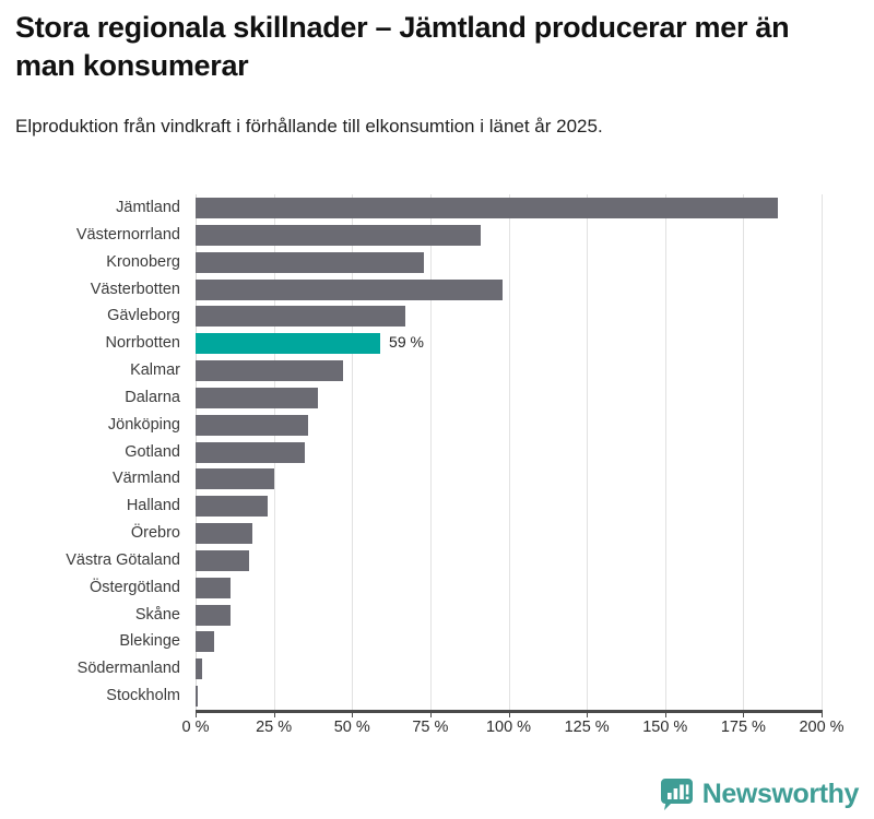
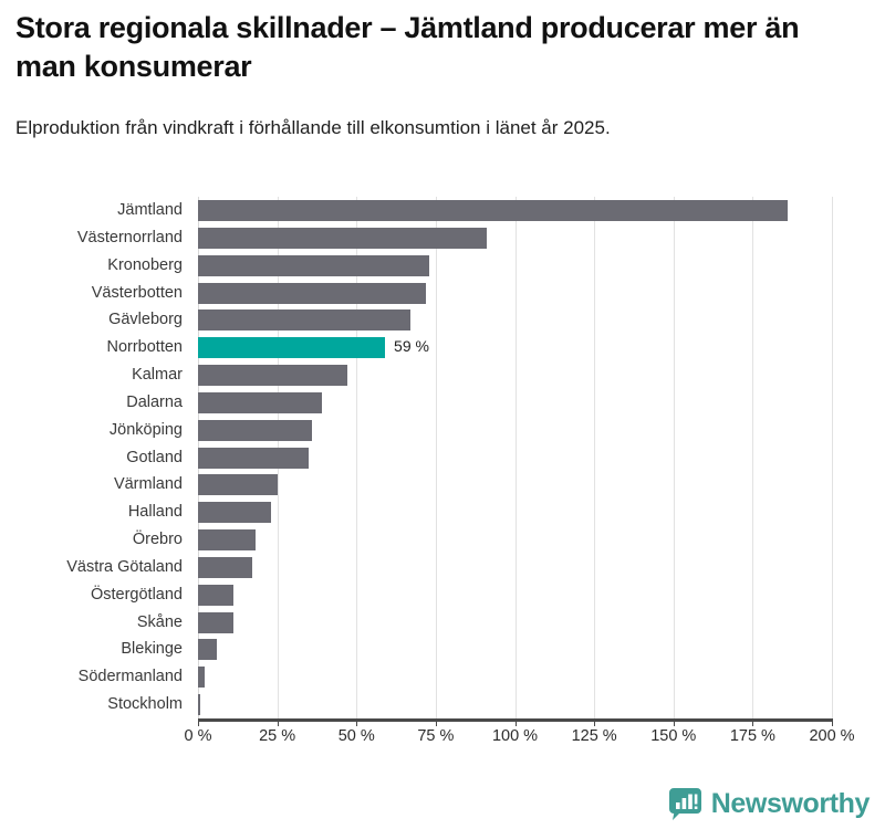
Västerbotten: 98% -> 72%
